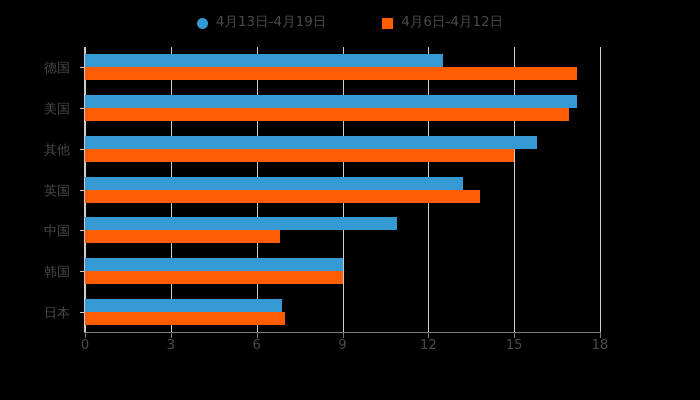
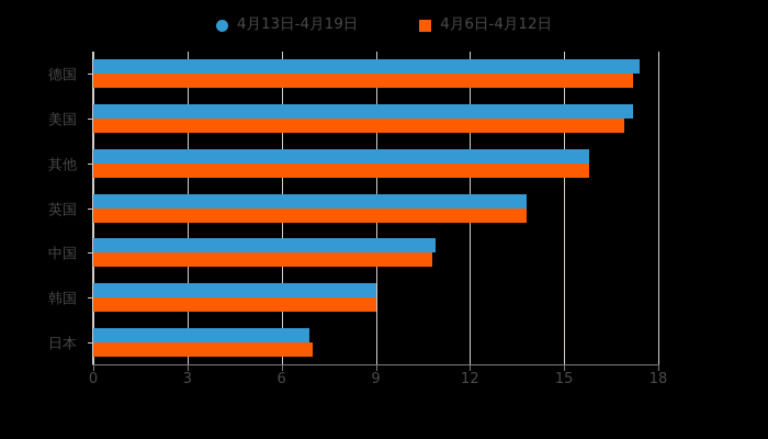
4月13日-4月19日/德国: 12.5 -> 17.4
4月6日-4月12日/其他: 15.0 -> 15.8
4月13日-4月19日/英国: 13.2 -> 13.8
4月6日-4月12日/中国: 6.8 -> 10.8
